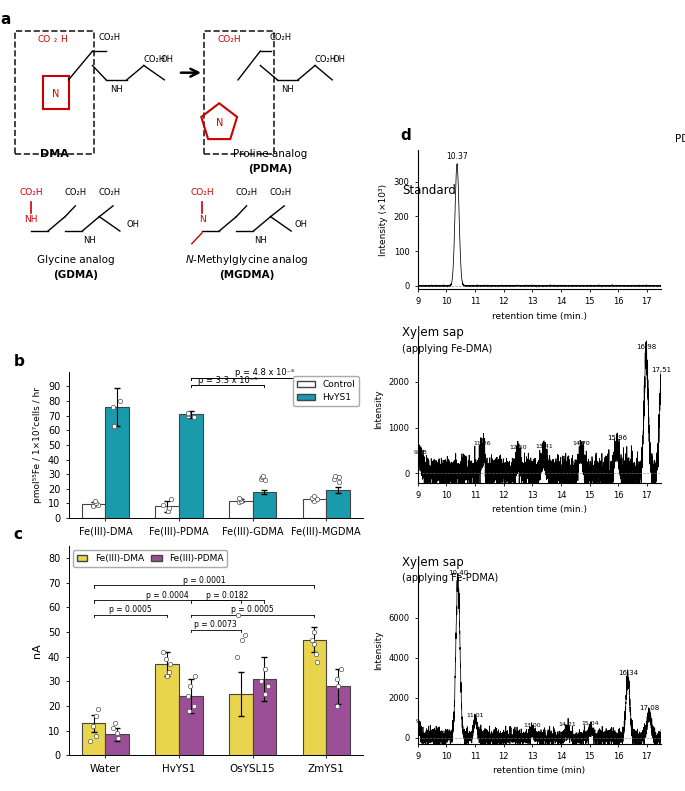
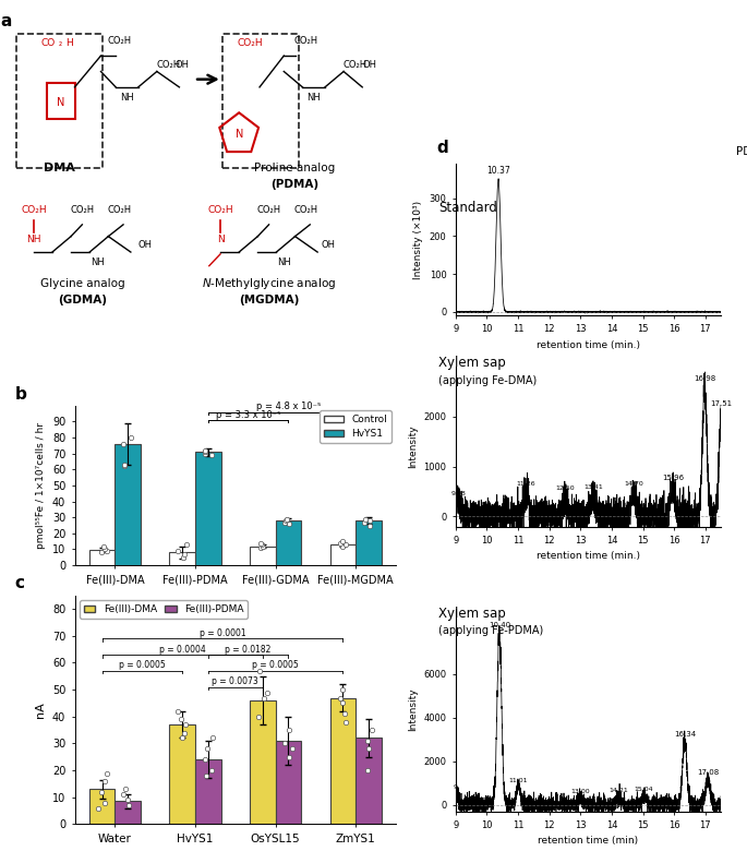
HvYS1/Fe(III)-GDMA: 18 -> 28
HvYS1/Fe(III)-MGDMA: 19 -> 28
Fe(III)-DMA/OsYSL15: 25 -> 46
Fe(III)-PDMA/ZmYS1: 28.0 -> 32.0
